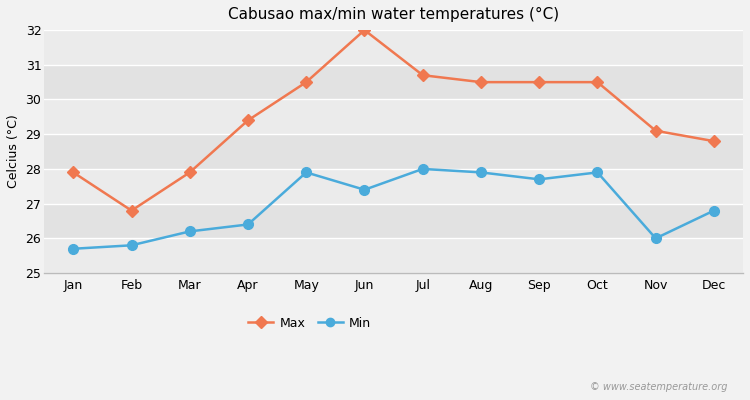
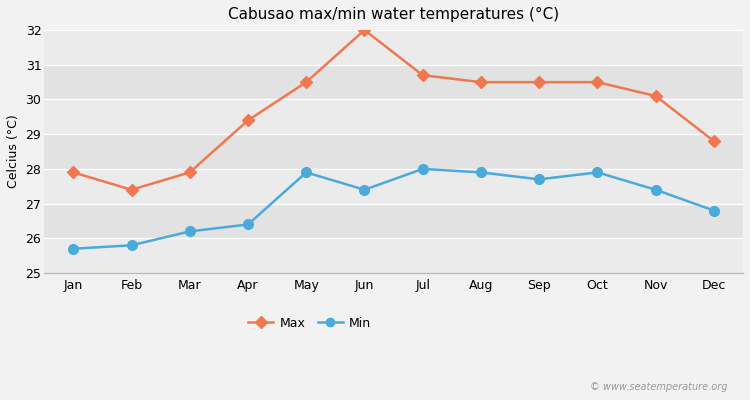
Max/Feb: 26.8 -> 27.4
Max/Nov: 29.1 -> 30.1
Min/Nov: 26.0 -> 27.4
